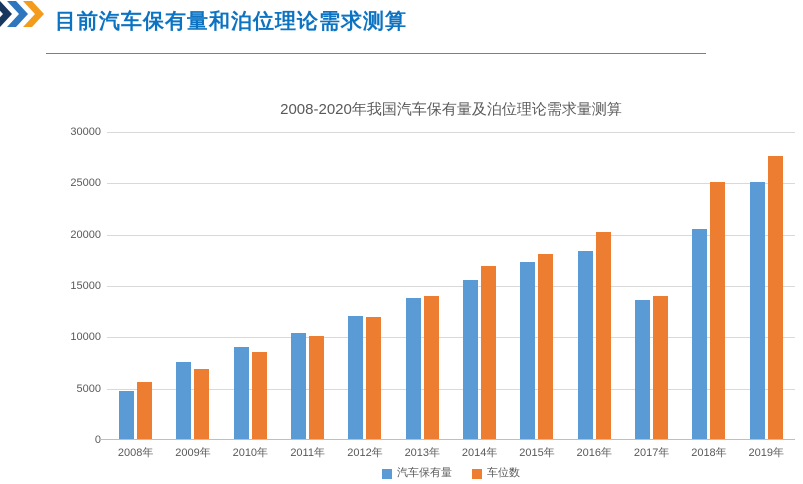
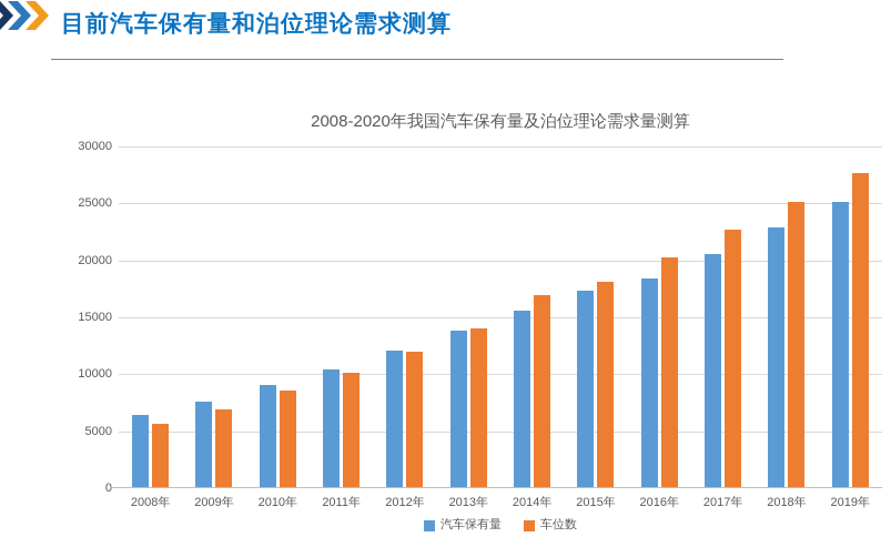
汽车保有量/2008年: 4800 -> 6400
汽车保有量/2017年: 13600 -> 20600
车位数/2017年: 14000 -> 22700
汽车保有量/2018年: 20600 -> 22900
